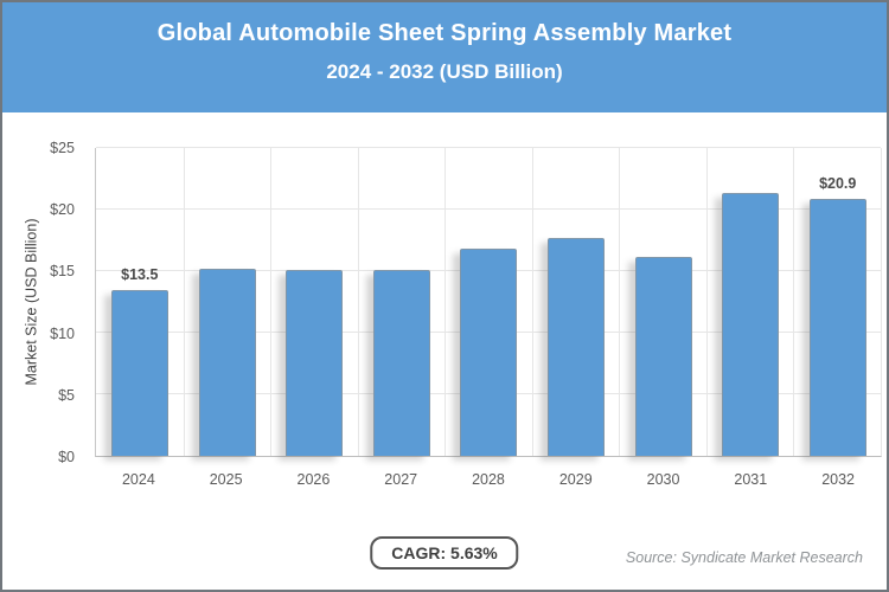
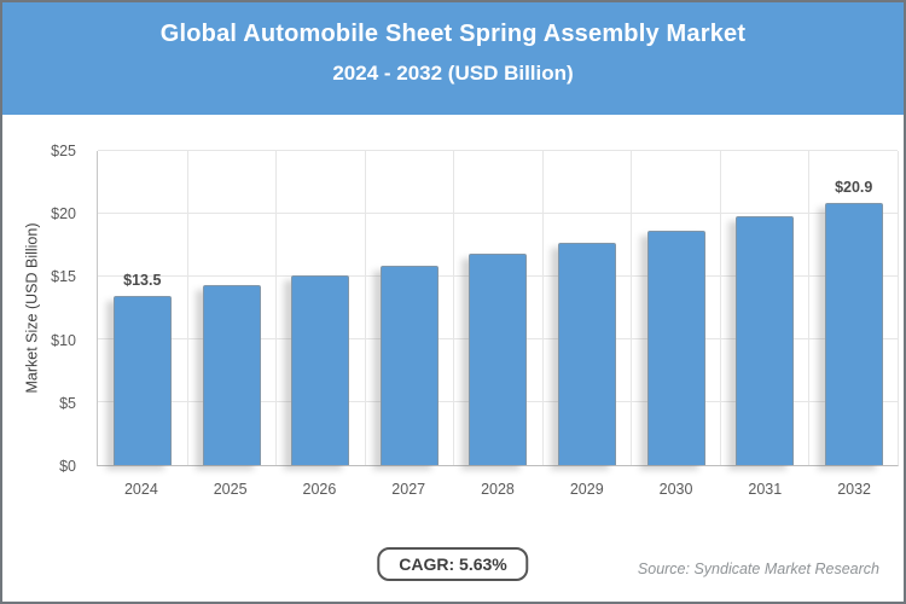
2025: $15.2 -> $14.3
2027: $15.1 -> $15.9
2030: $16.2 -> $18.7
2031: $21.3 -> $19.8
